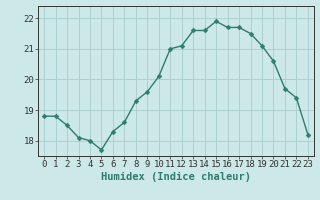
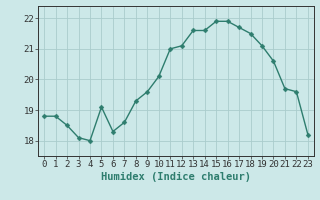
5: 17.7 -> 19.1
16: 21.7 -> 21.9
22: 19.4 -> 19.6
